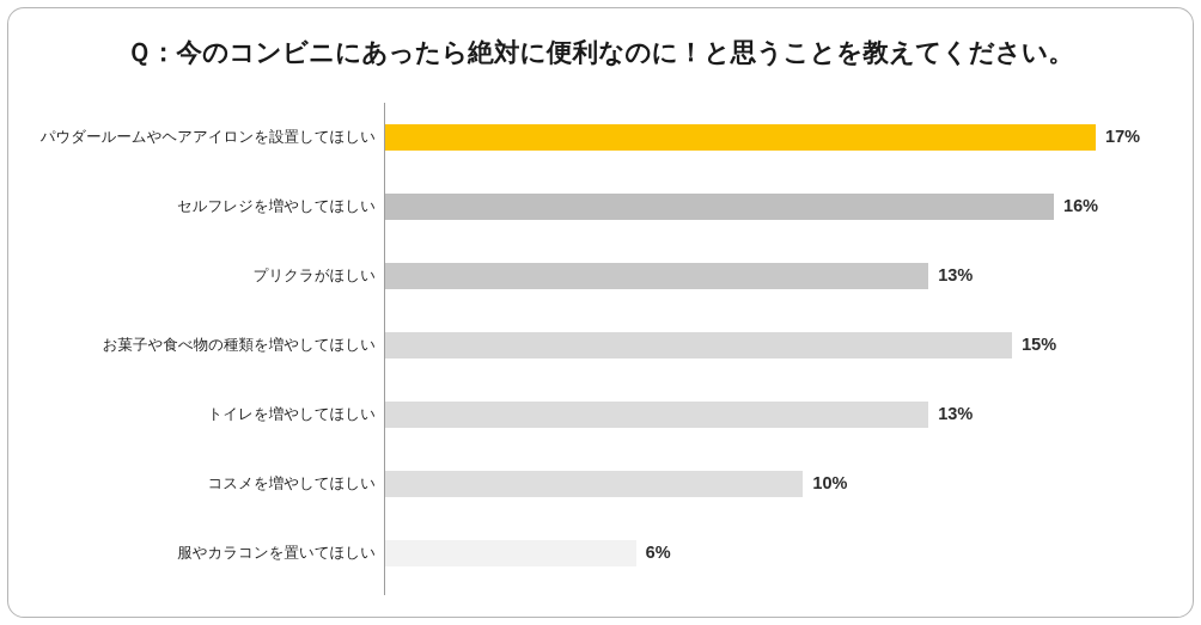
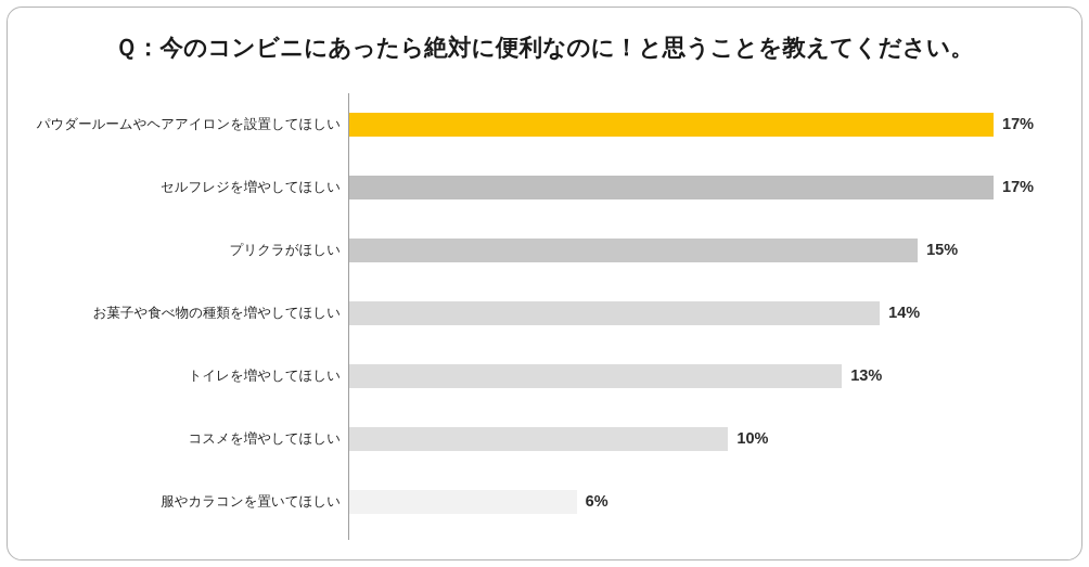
セルフレジを増やしてほしい: 16% -> 17%
プリクラがほしい: 13% -> 15%
お菓子や食べ物の種類を増やしてほしい: 15% -> 14%
